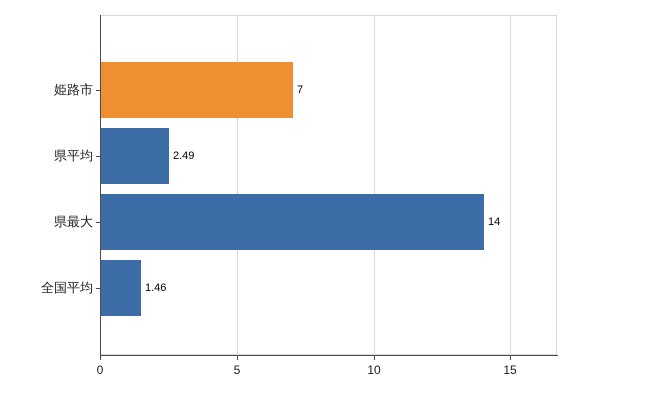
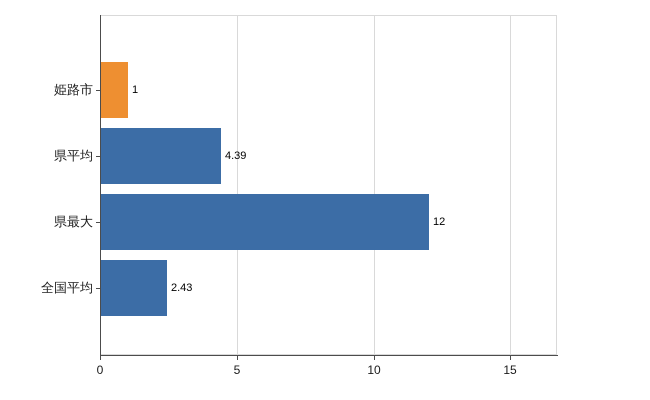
姫路市: 7 -> 1
県平均: 2.49 -> 4.39
県最大: 14 -> 12
全国平均: 1.46 -> 2.43
